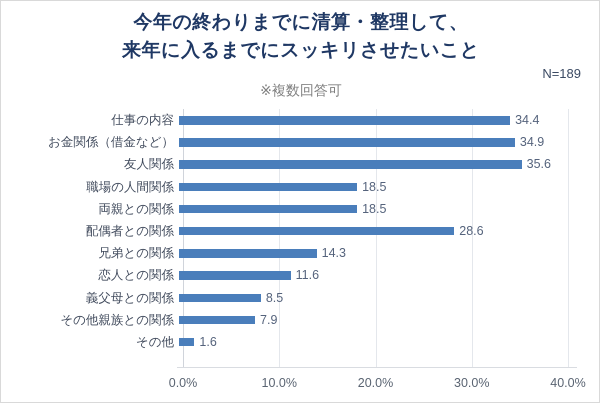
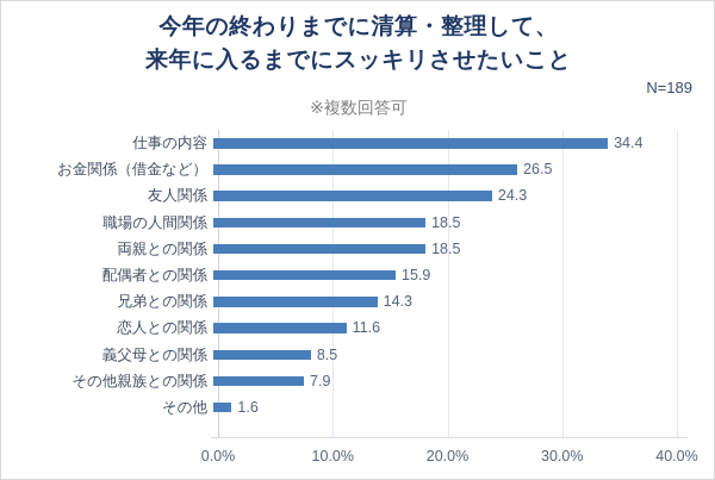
お金関係（借金など）: 34.9 -> 26.5
友人関係: 35.6 -> 24.3
配偶者との関係: 28.6 -> 15.9
